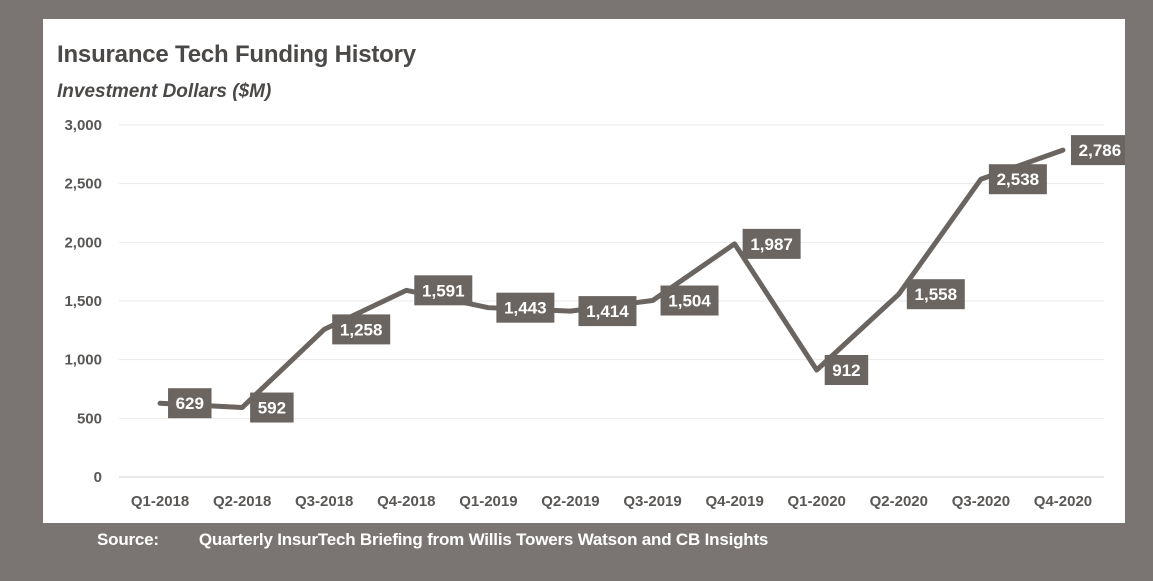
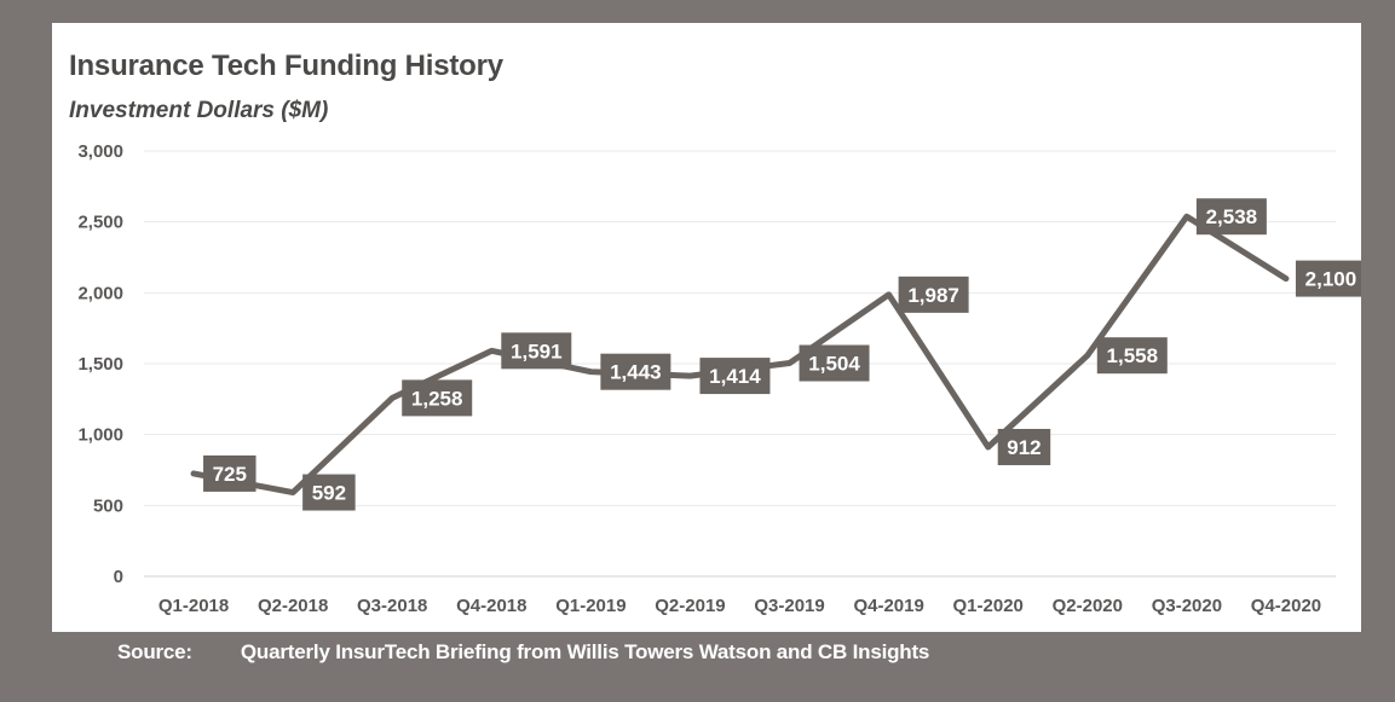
Q1-2018: 629 -> 725
Q4-2020: 2,786 -> 2,100
